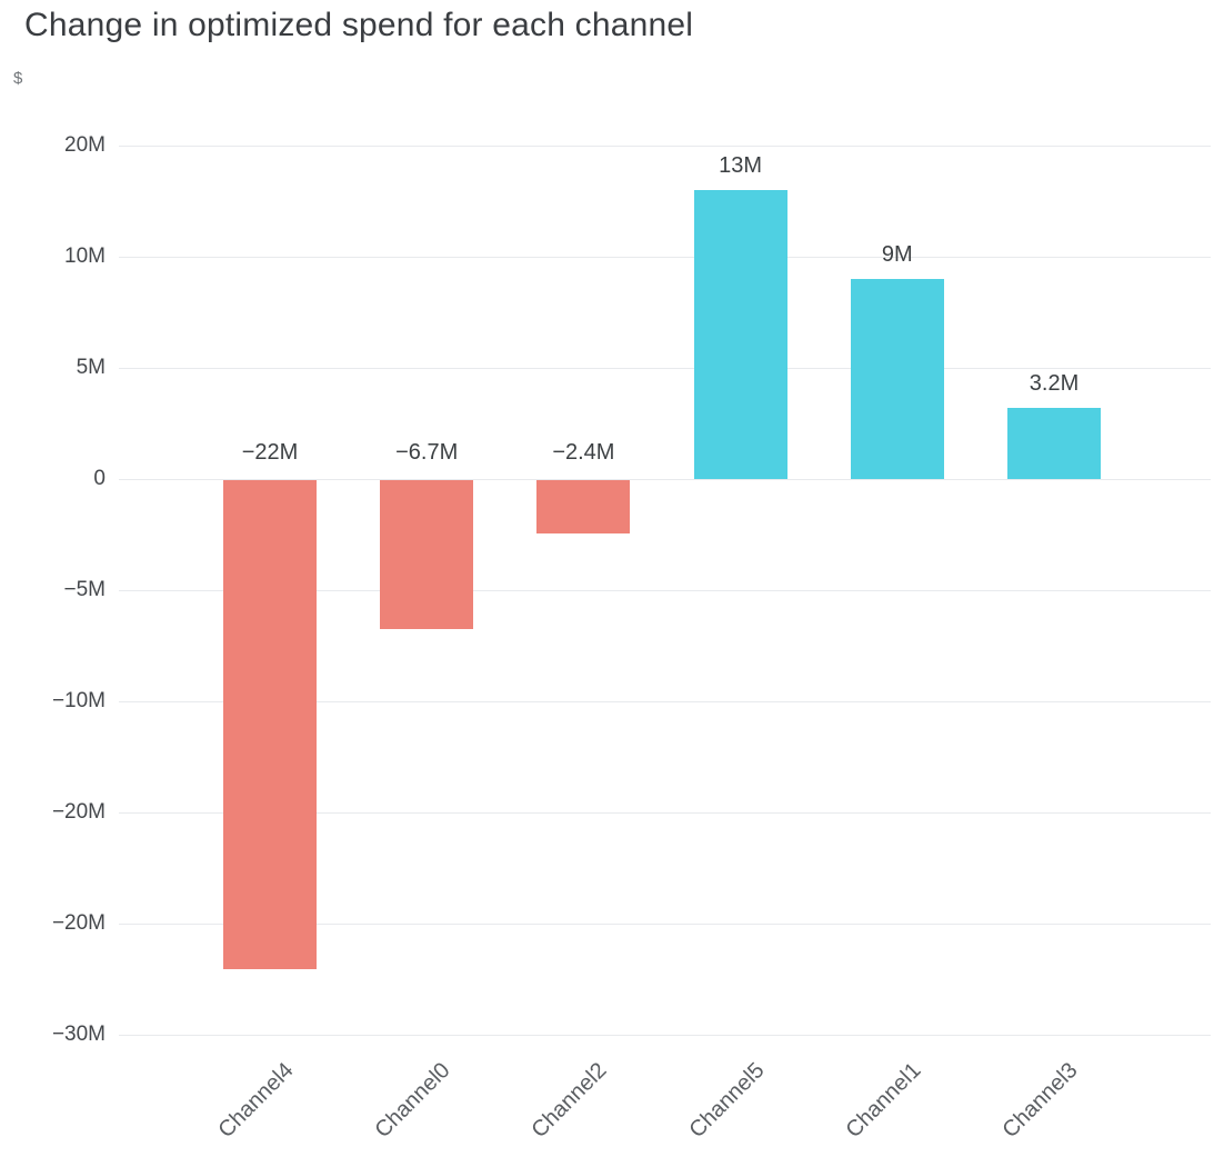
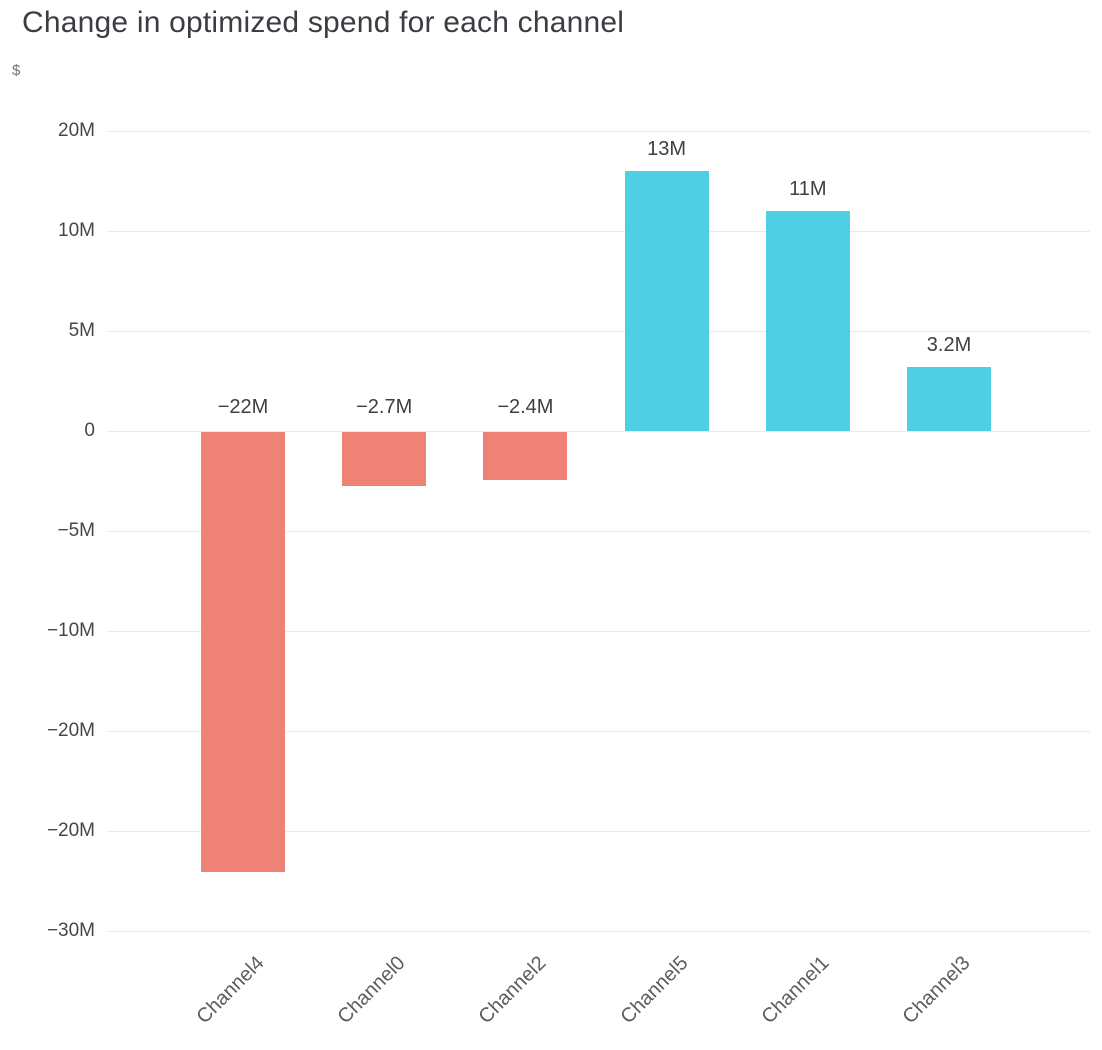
Channel0: −6.7M -> −2.7M
Channel1: 9M -> 11M
